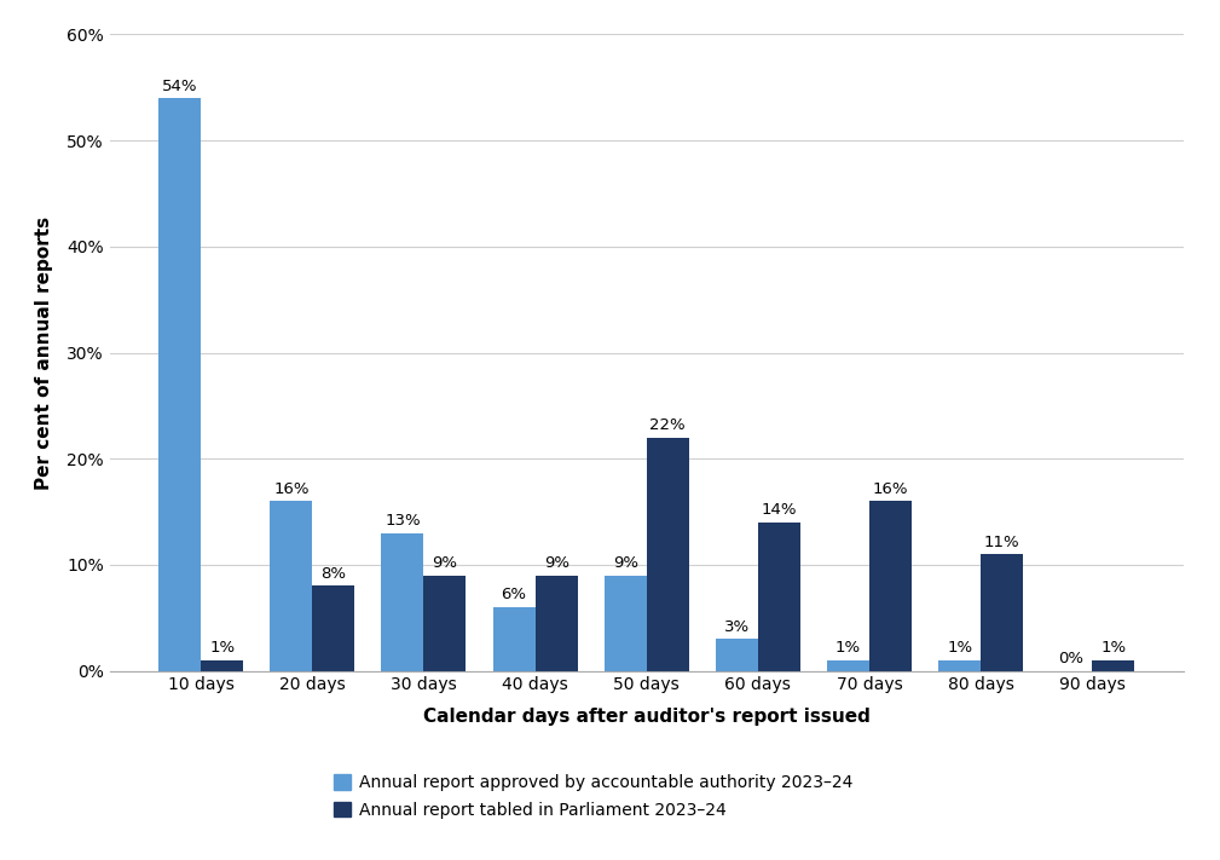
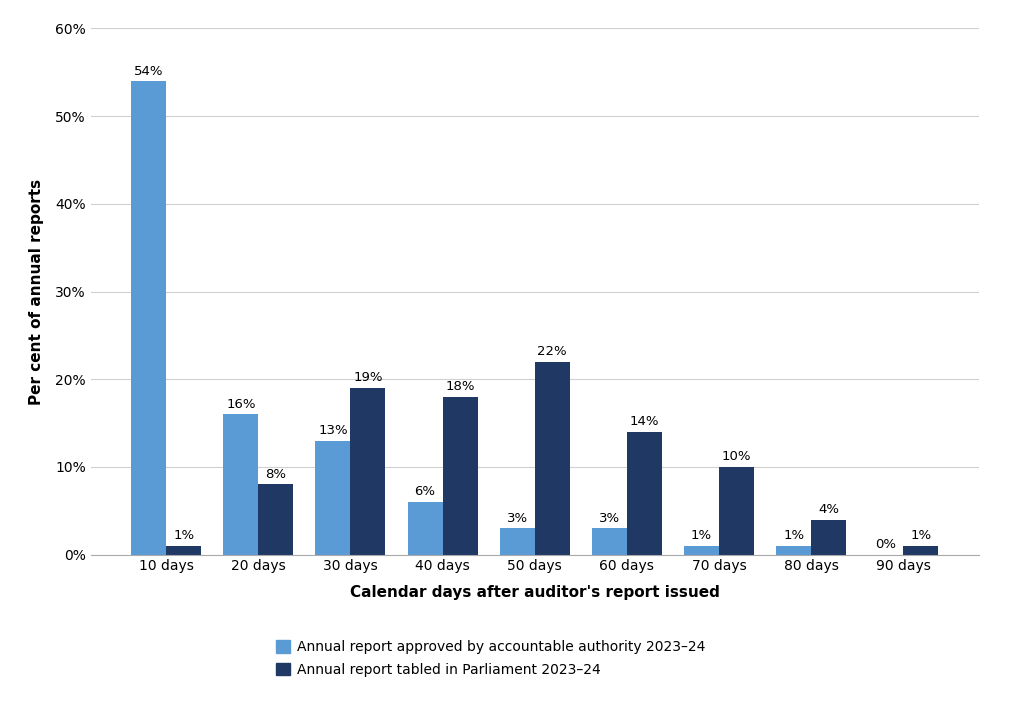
Annual report tabled in Parliament 2023–24/30 days: 9% -> 19%
Annual report tabled in Parliament 2023–24/40 days: 9% -> 18%
Annual report approved by accountable authority 2023–24/50 days: 9% -> 3%
Annual report tabled in Parliament 2023–24/70 days: 16% -> 10%
Annual report tabled in Parliament 2023–24/80 days: 11% -> 4%
